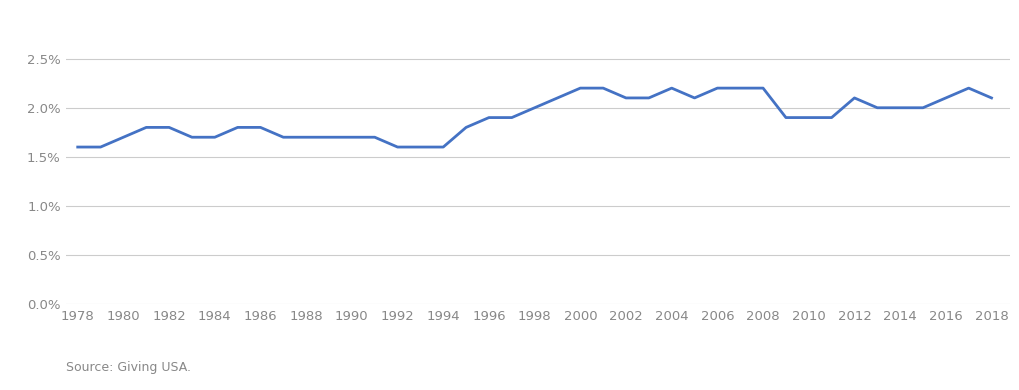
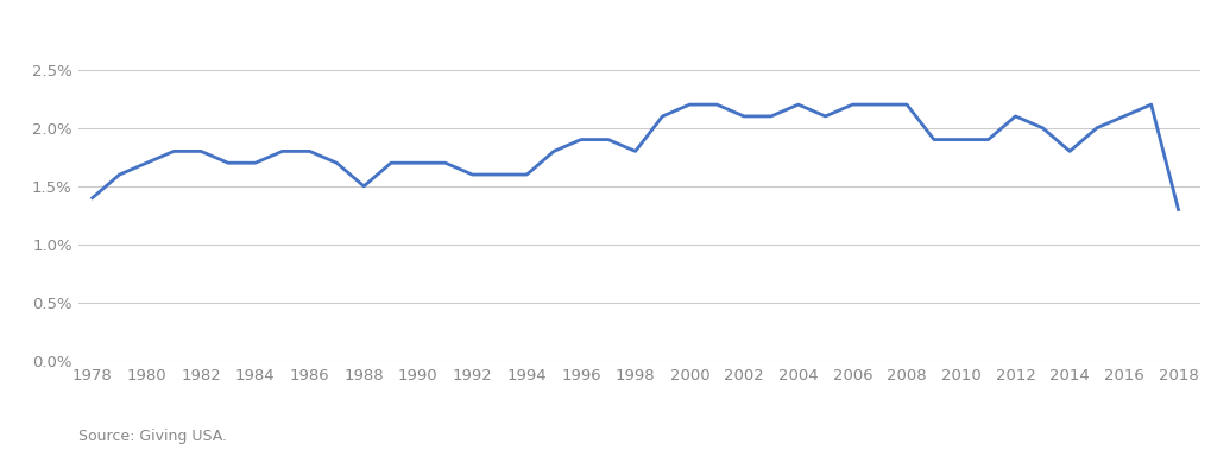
1978: 1.6% -> 1.4%
1988: 1.7% -> 1.5%
1998: 2.0% -> 1.8%
2014: 2.0% -> 1.8%
2018: 2.1% -> 1.3%
